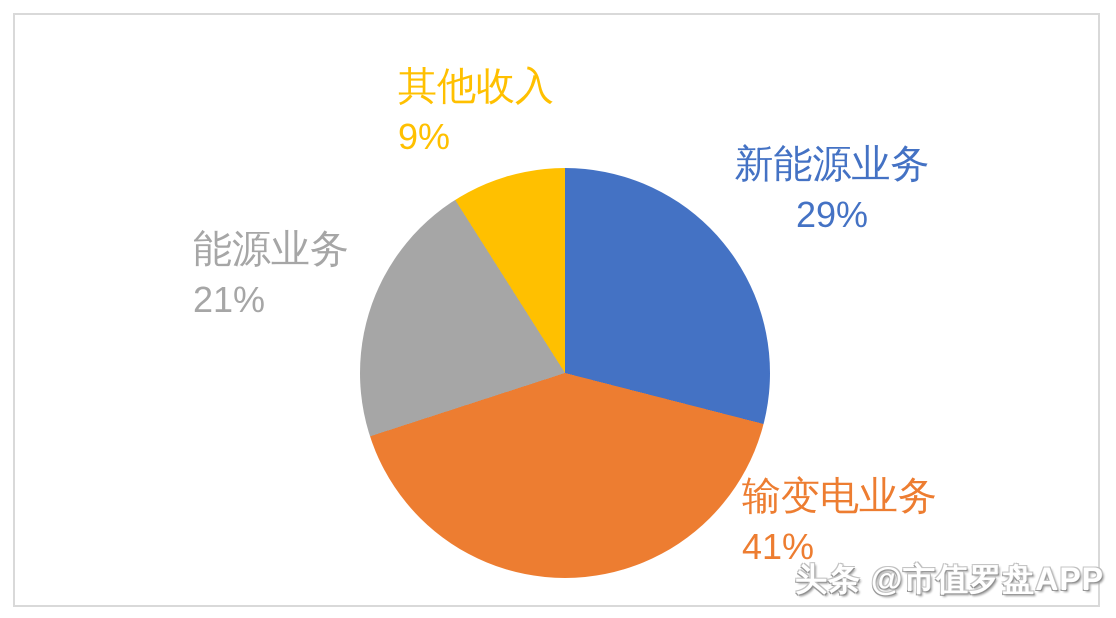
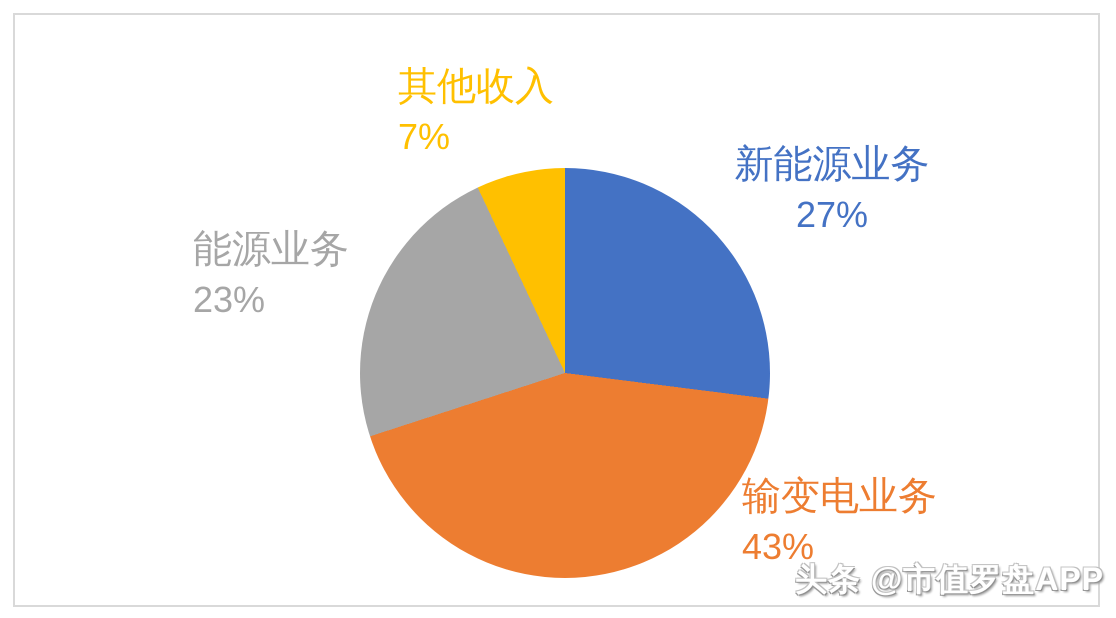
新能源业务: 29% -> 27%
输变电业务: 41% -> 43%
能源业务: 21% -> 23%
其他收入: 9% -> 7%
